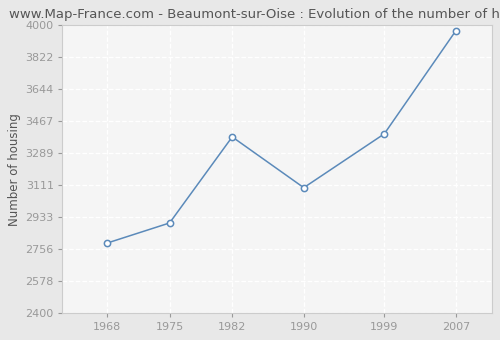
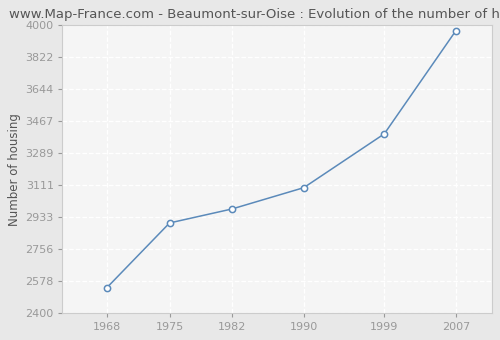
1968: 2790 -> 2540
1982: 3380 -> 2980
